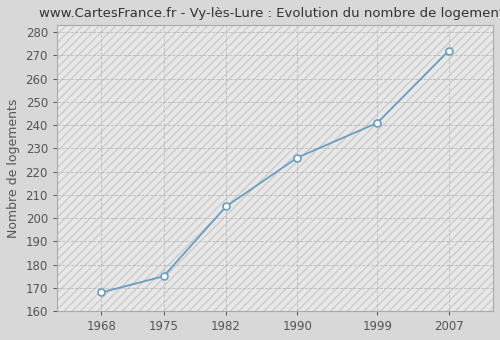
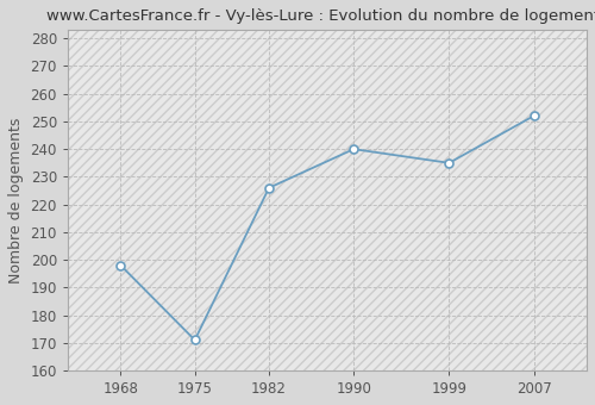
1968: 168 -> 198
1975: 175 -> 171
1982: 205 -> 226
1990: 226 -> 240
1999: 241 -> 235
2007: 272 -> 252
